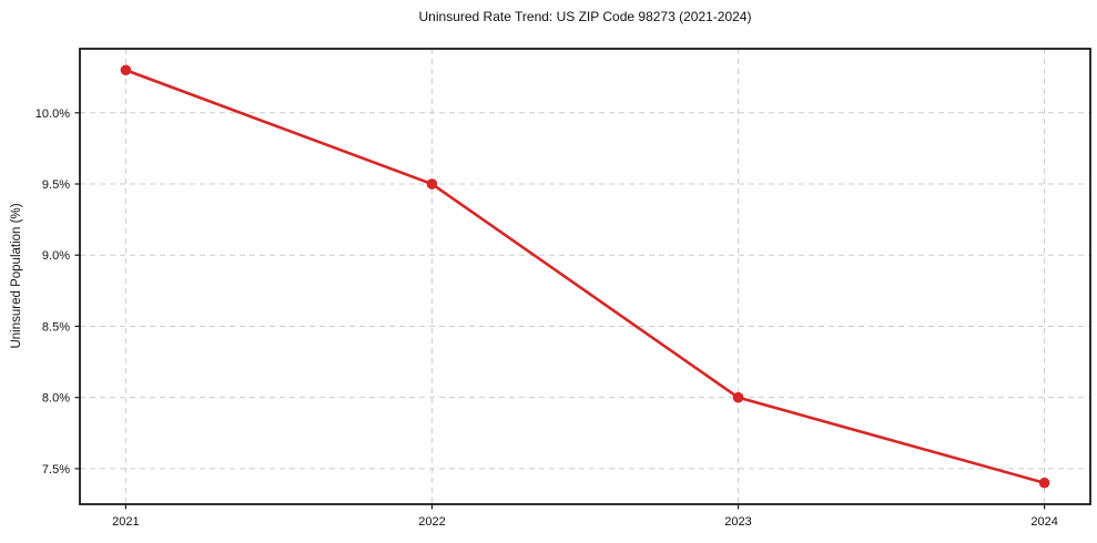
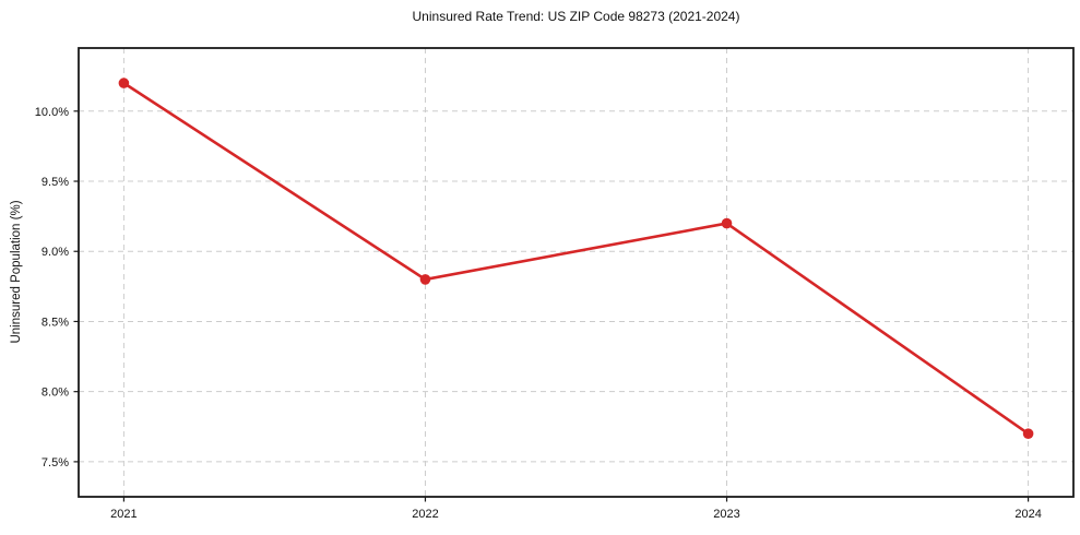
2021: 10.3% -> 10.2%
2022: 9.5% -> 8.8%
2023: 8.0% -> 9.2%
2024: 7.4% -> 7.7%
